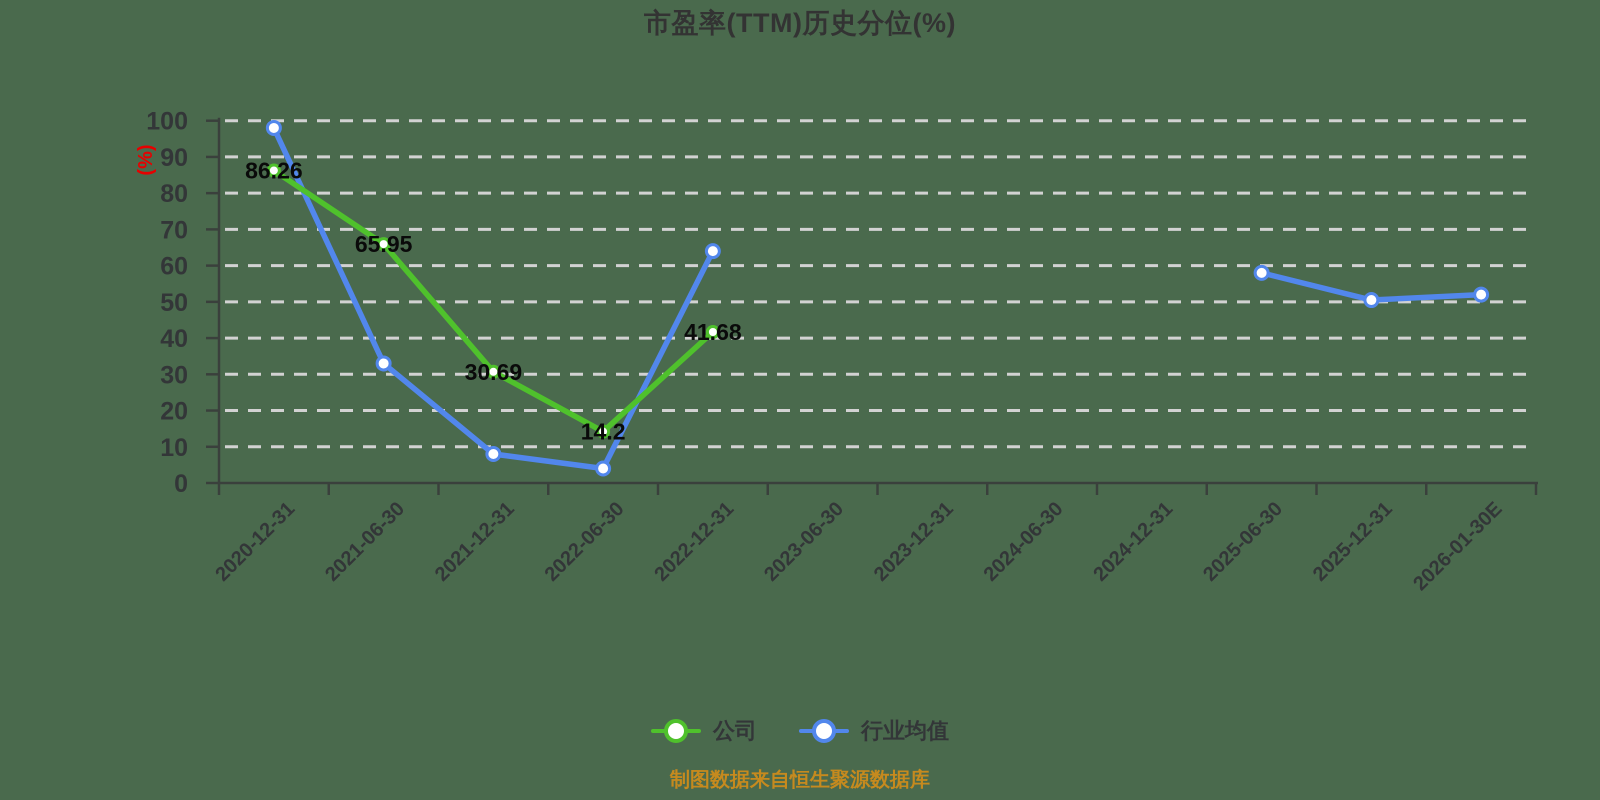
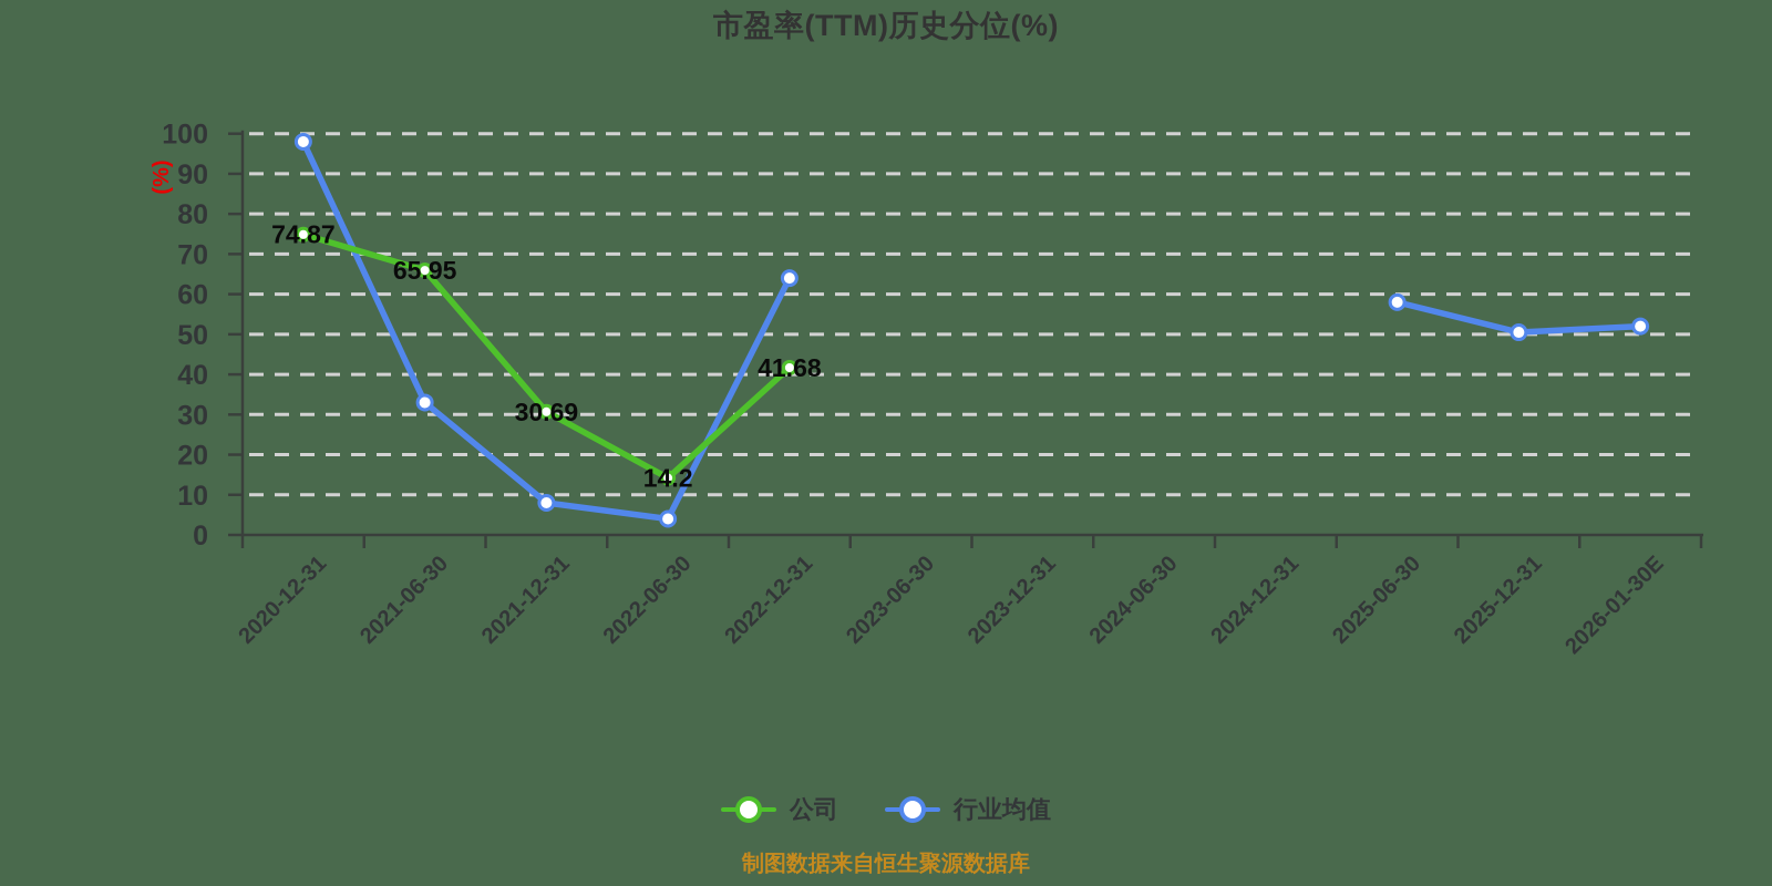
公司/2020-12-31: 86.26 -> 74.87
